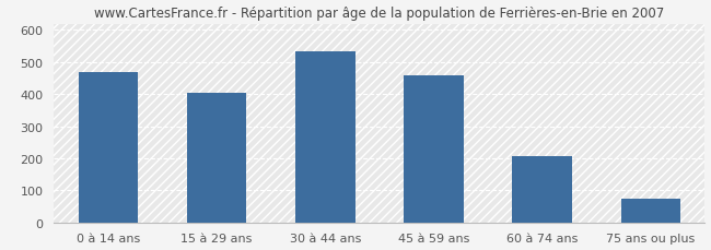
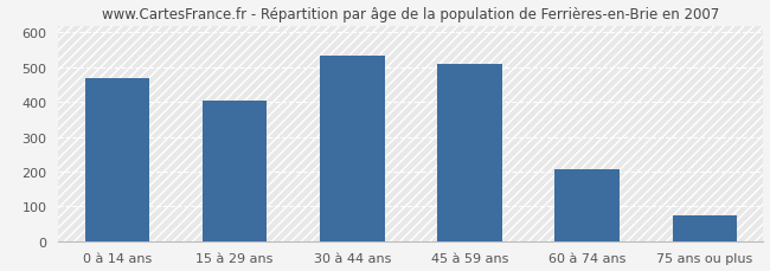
45 à 59 ans: 458 -> 510
